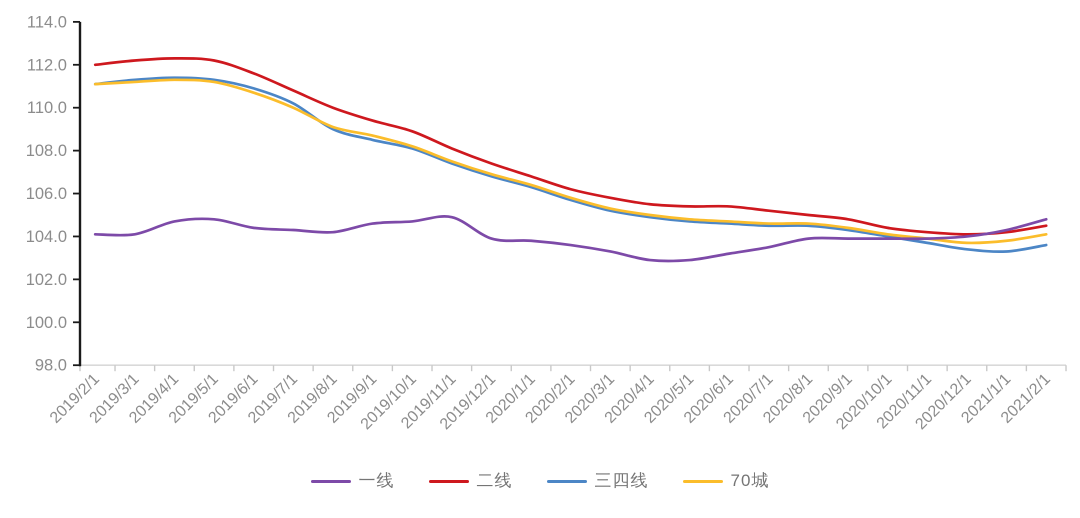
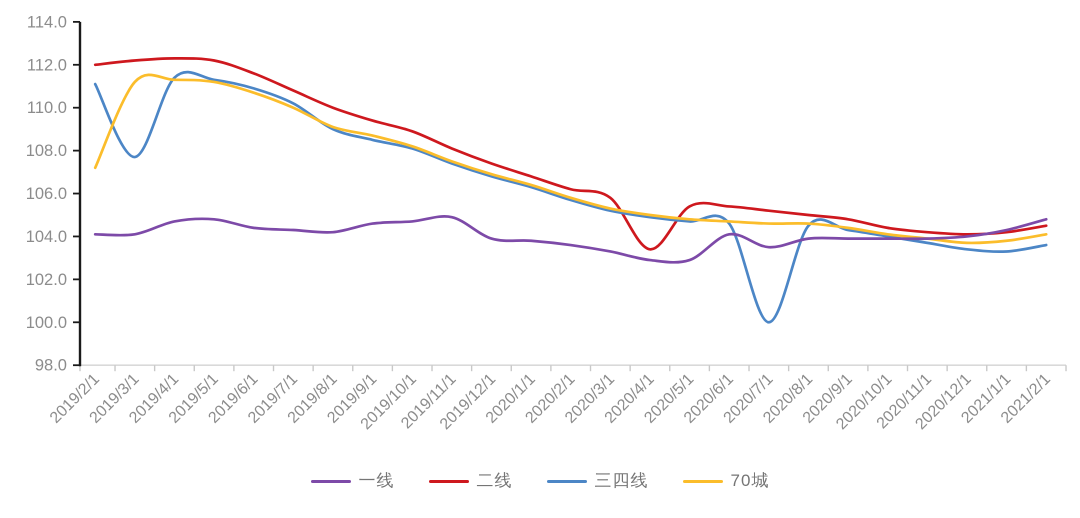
70城/2019/2/1: 111.1 -> 107.2
三四线/2019/3/1: 111.3 -> 107.7
二线/2020/4/1: 105.5 -> 103.4
一线/2020/6/1: 103.2 -> 104.1
三四线/2020/7/1: 104.5 -> 100.0
